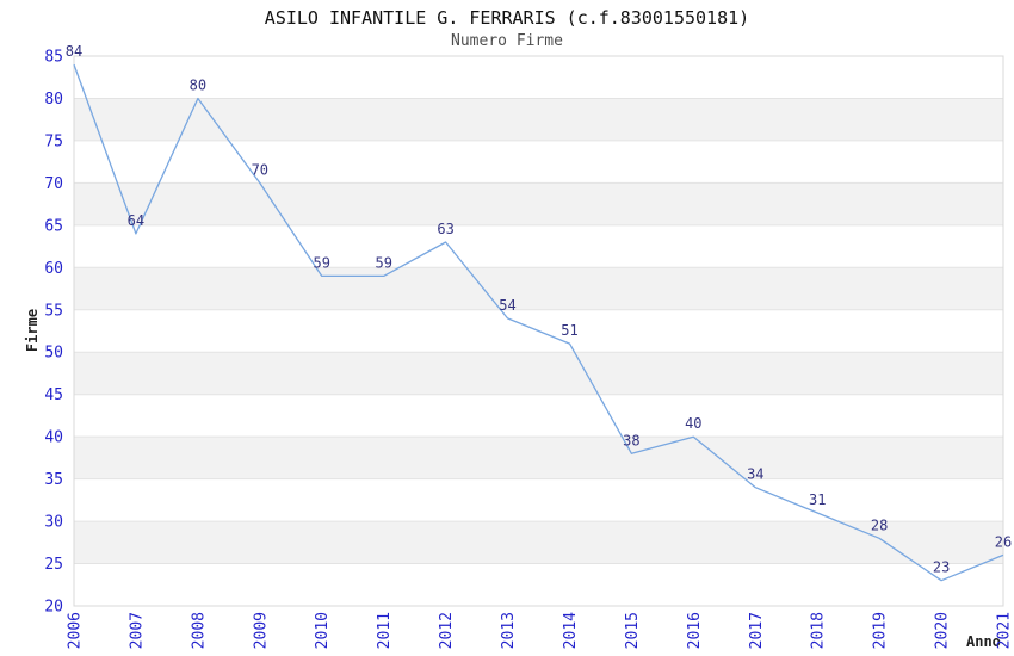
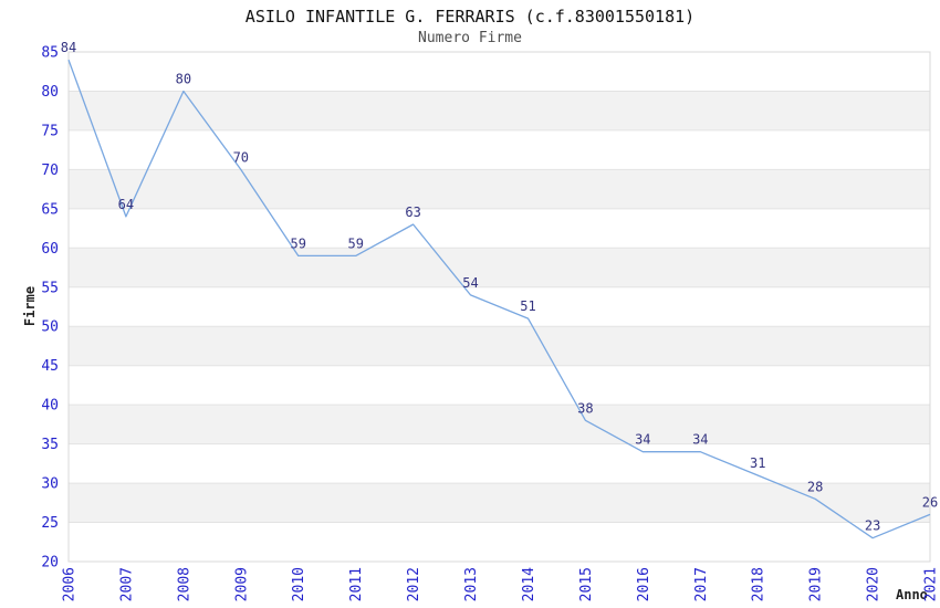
2016: 40 -> 34
